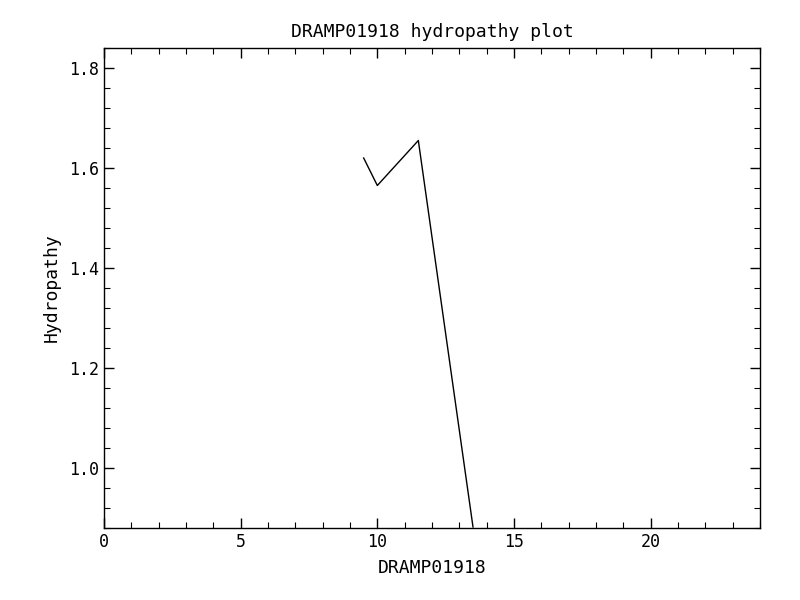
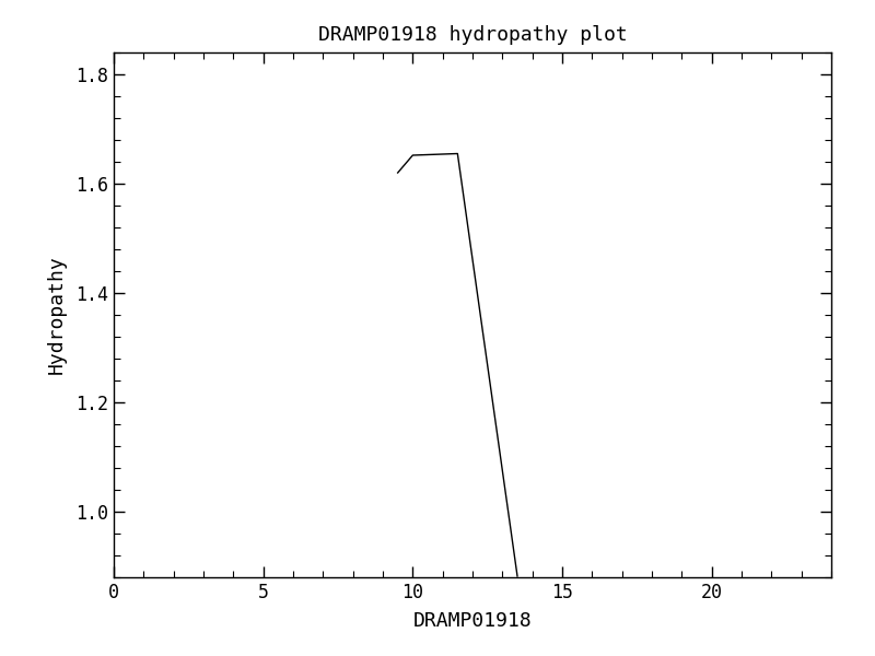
10: 1.565 -> 1.652
